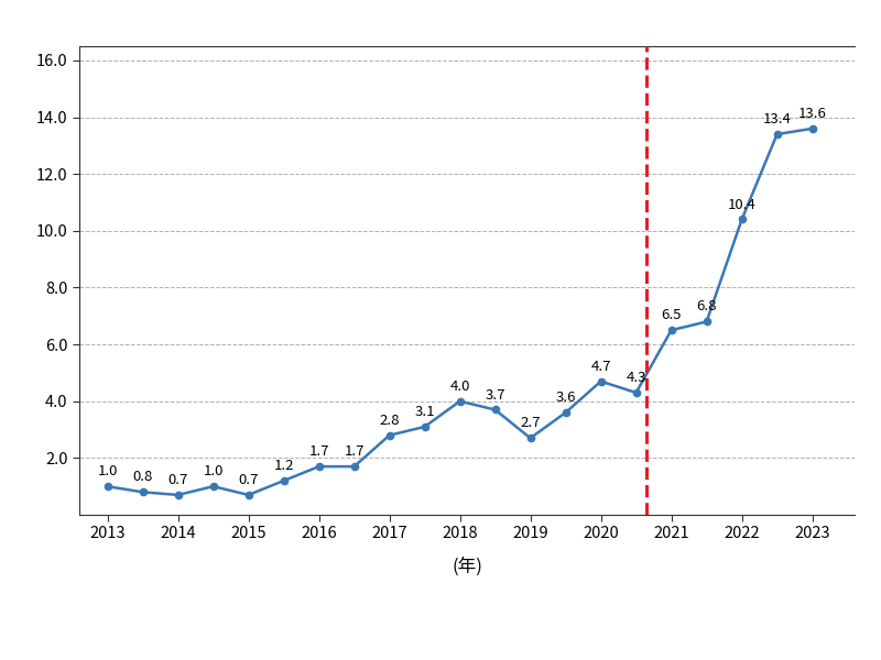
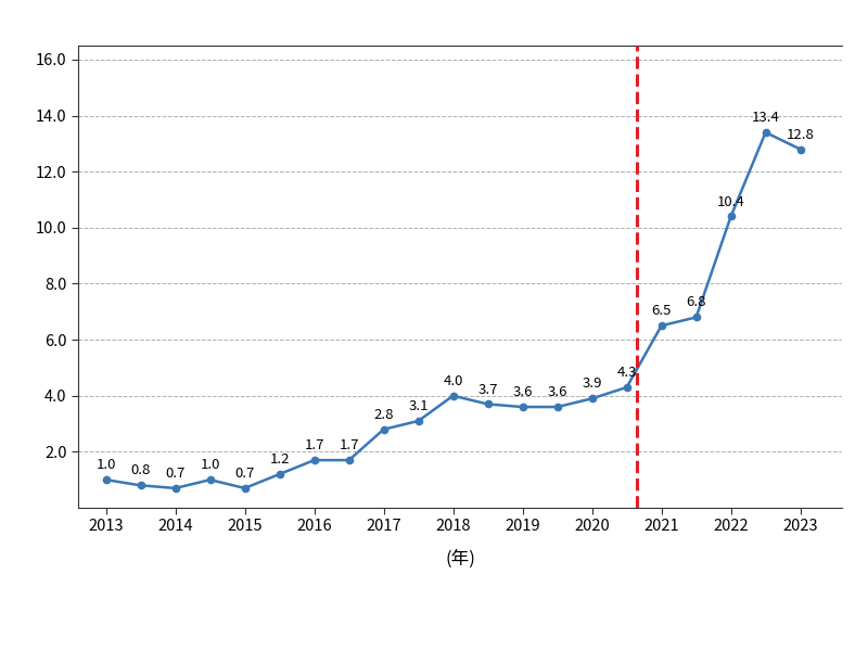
2019: 2.7 -> 3.6
2020: 4.7 -> 3.9
2023: 13.6 -> 12.8
